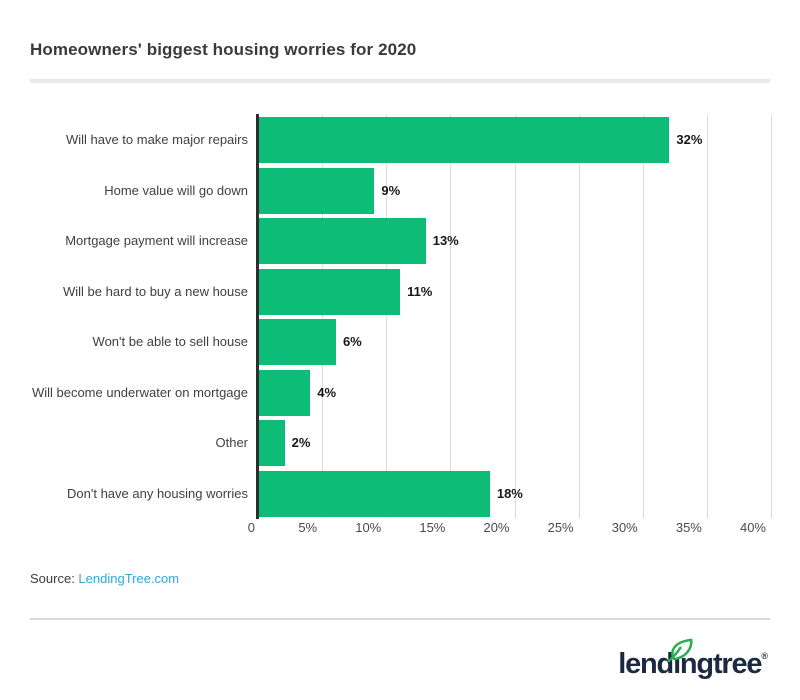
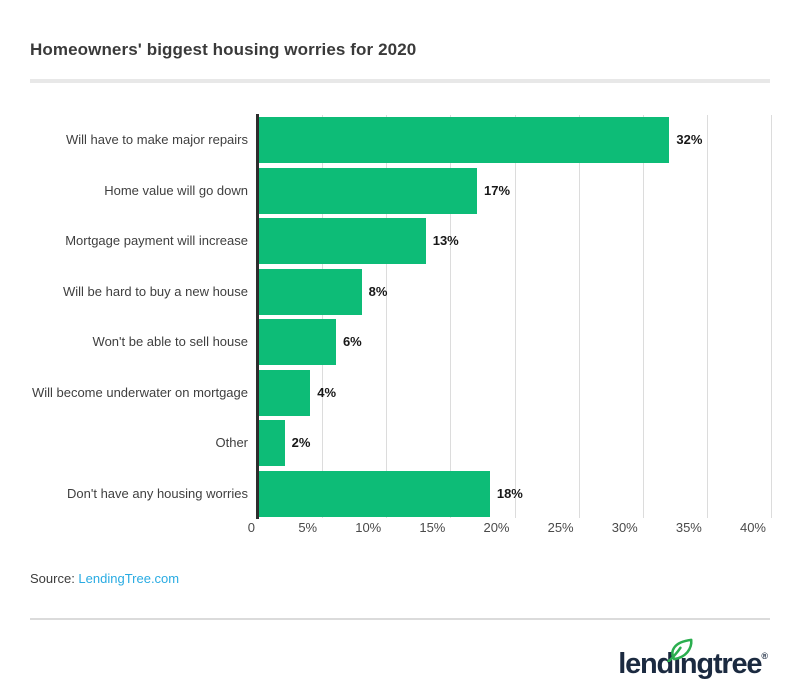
Home value will go down: 9% -> 17%
Will be hard to buy a new house: 11% -> 8%
